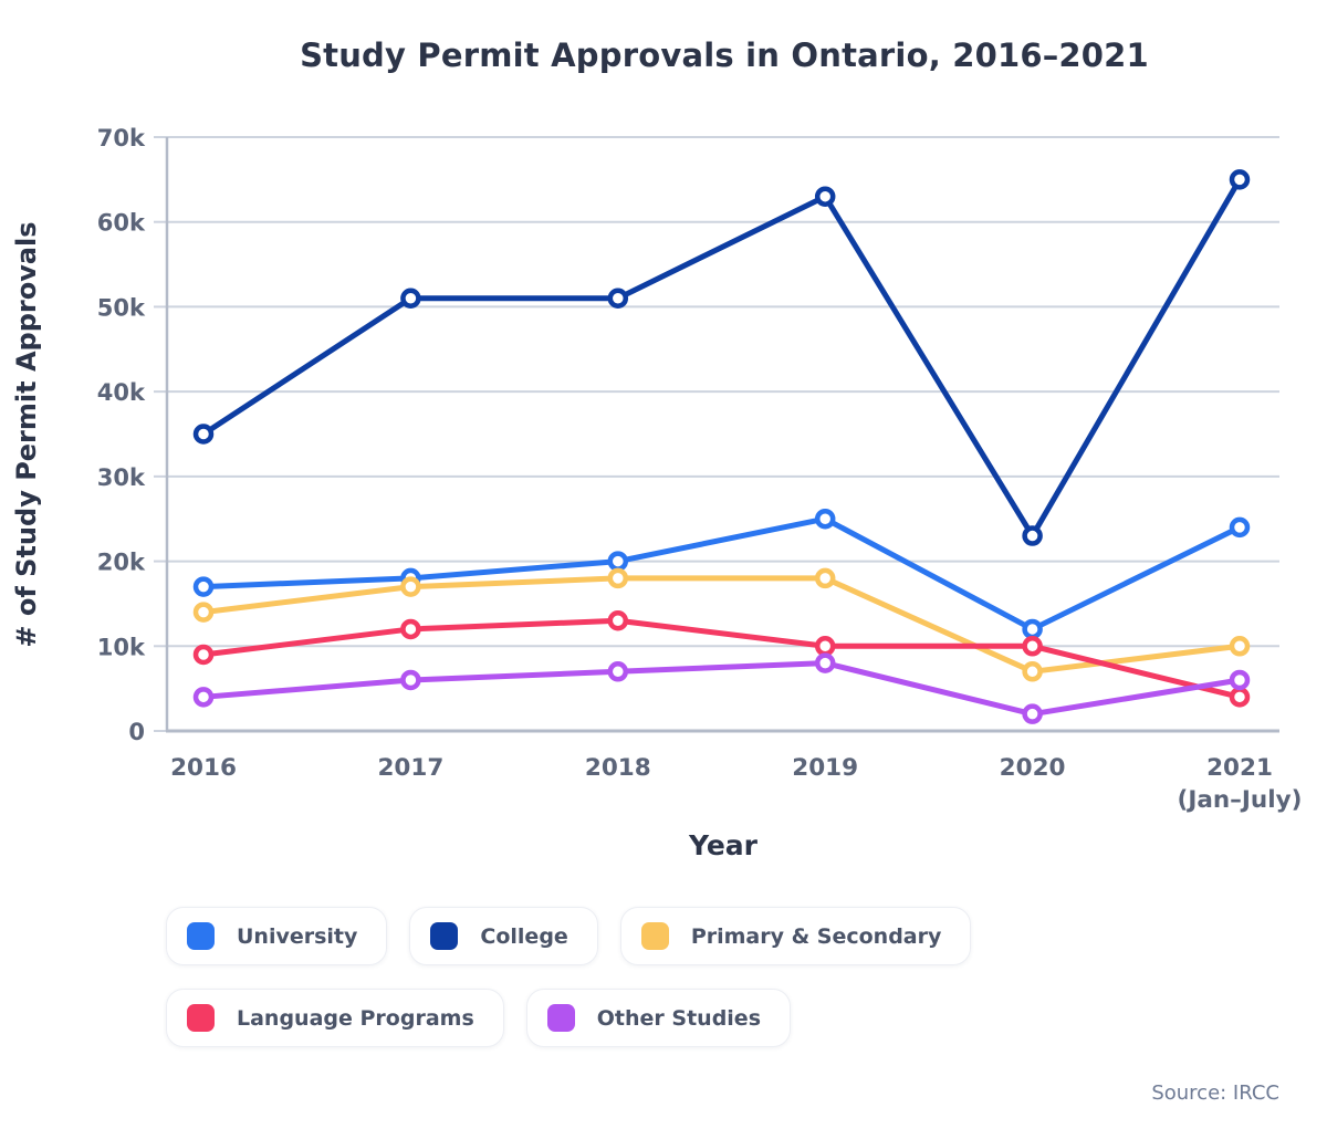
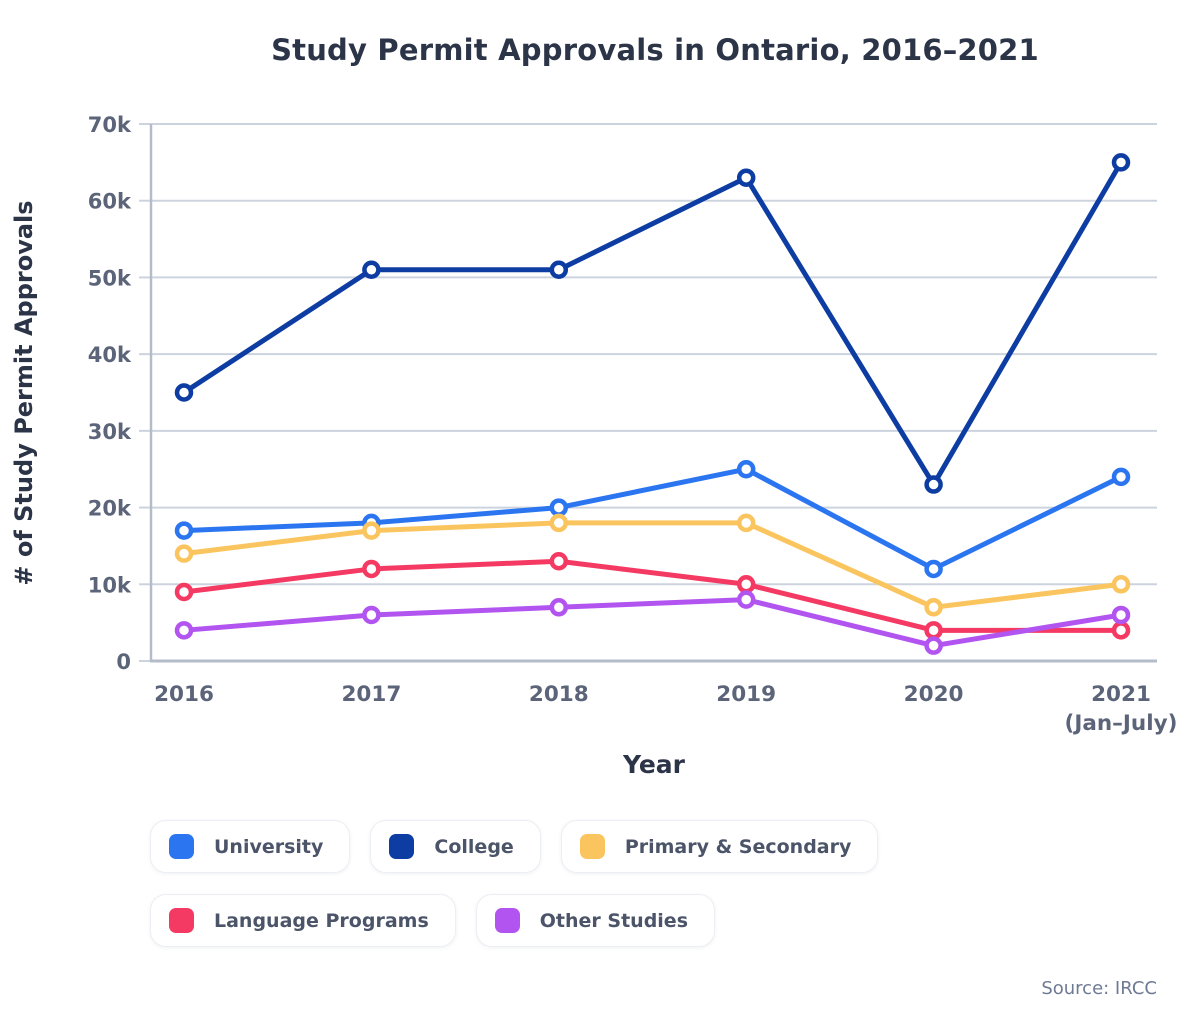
Language Programs/2020: 10k -> 4k
